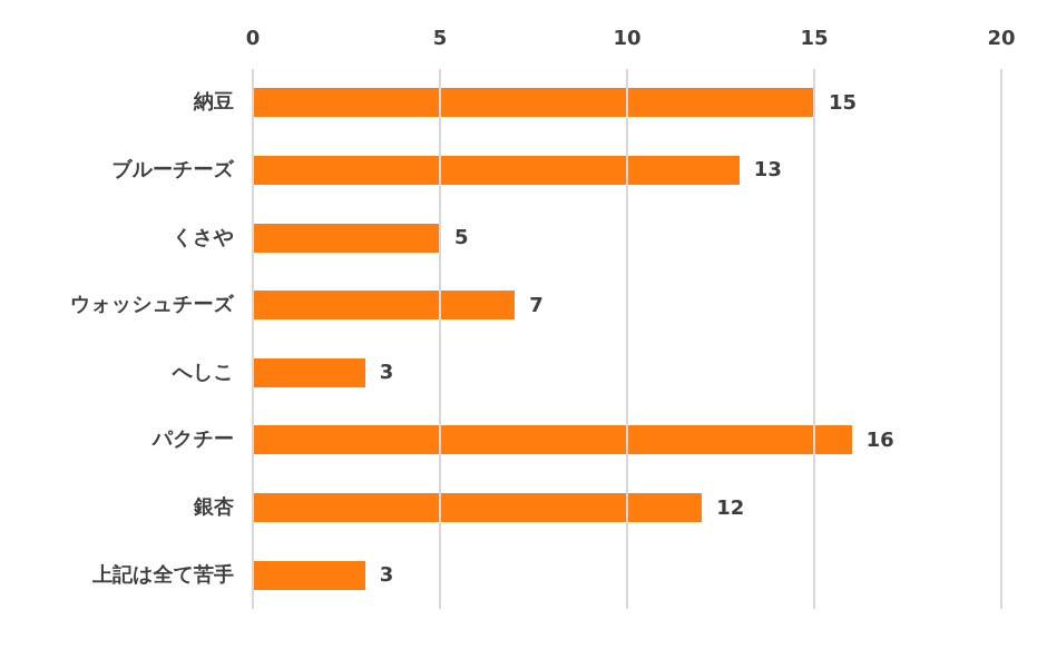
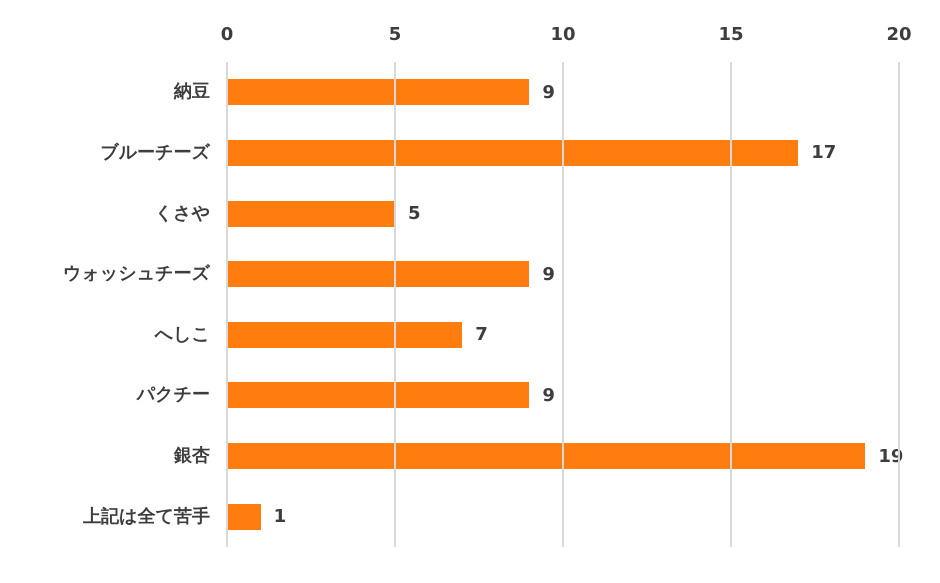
納豆: 15 -> 9
ブルーチーズ: 13 -> 17
ウォッシュチーズ: 7 -> 9
へしこ: 3 -> 7
パクチー: 16 -> 9
銀杏: 12 -> 19
上記は全て苦手: 3 -> 1
